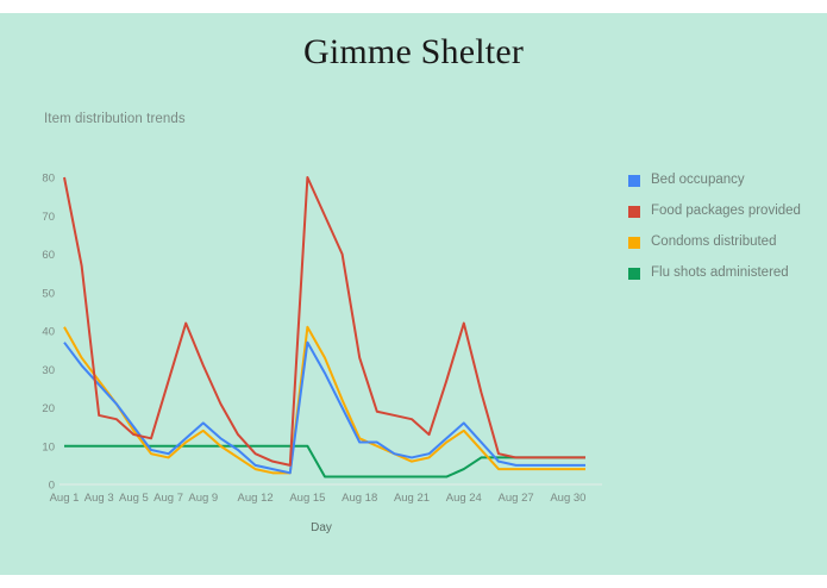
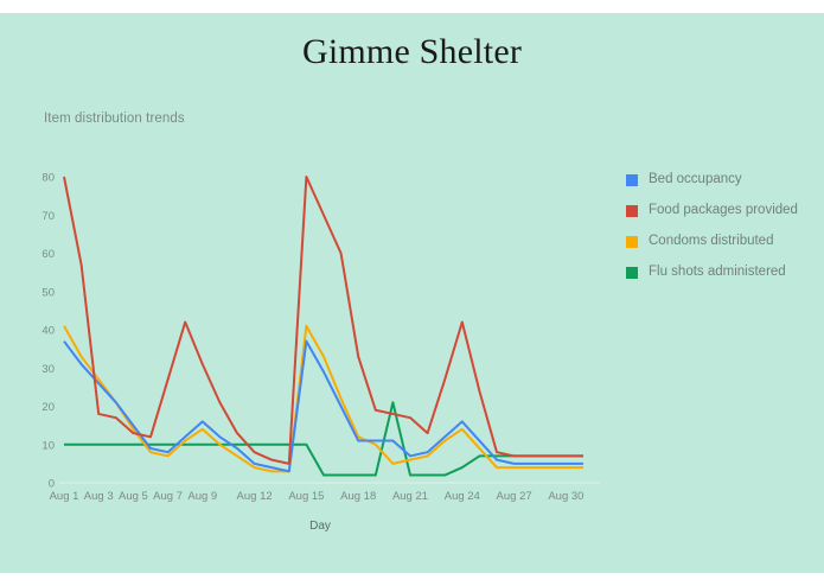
Bed occupancy/20: 8 -> 11
Condoms distributed/20: 8 -> 5
Flu shots administered/20: 2 -> 21
